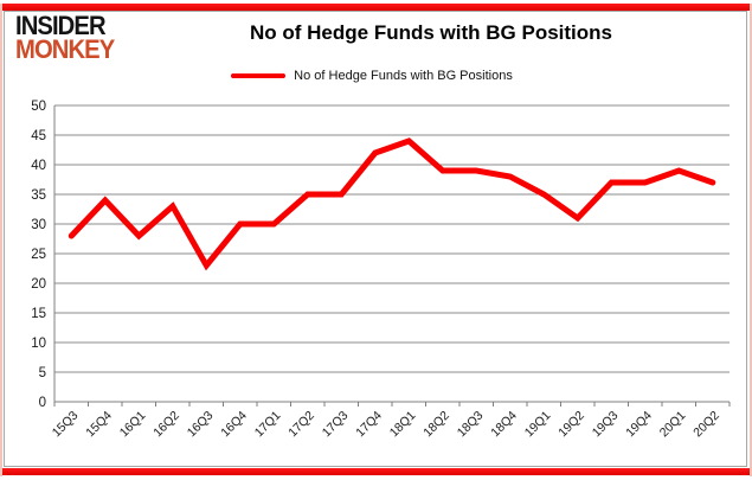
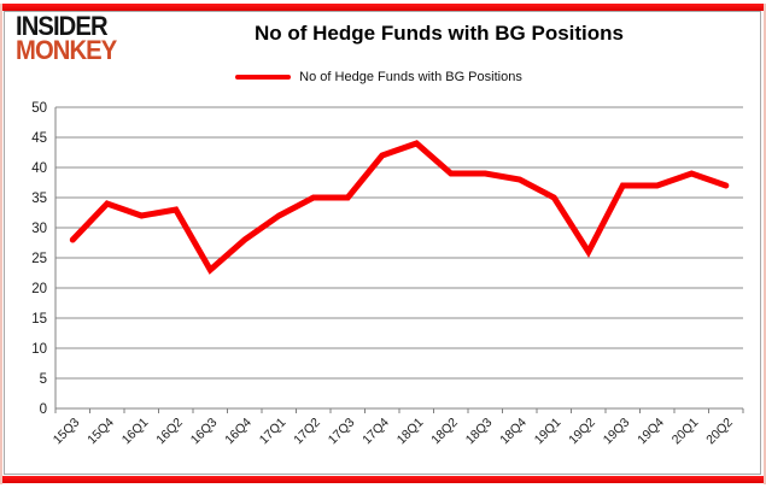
16Q1: 28 -> 32
16Q4: 30 -> 28
17Q1: 30 -> 32
19Q2: 31 -> 26
